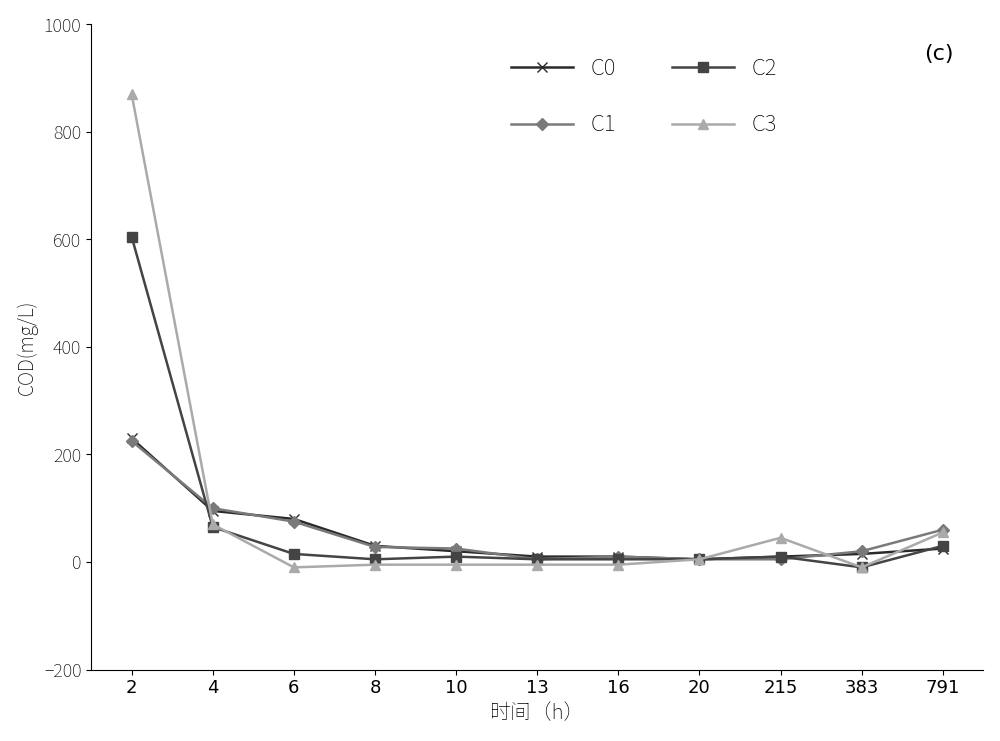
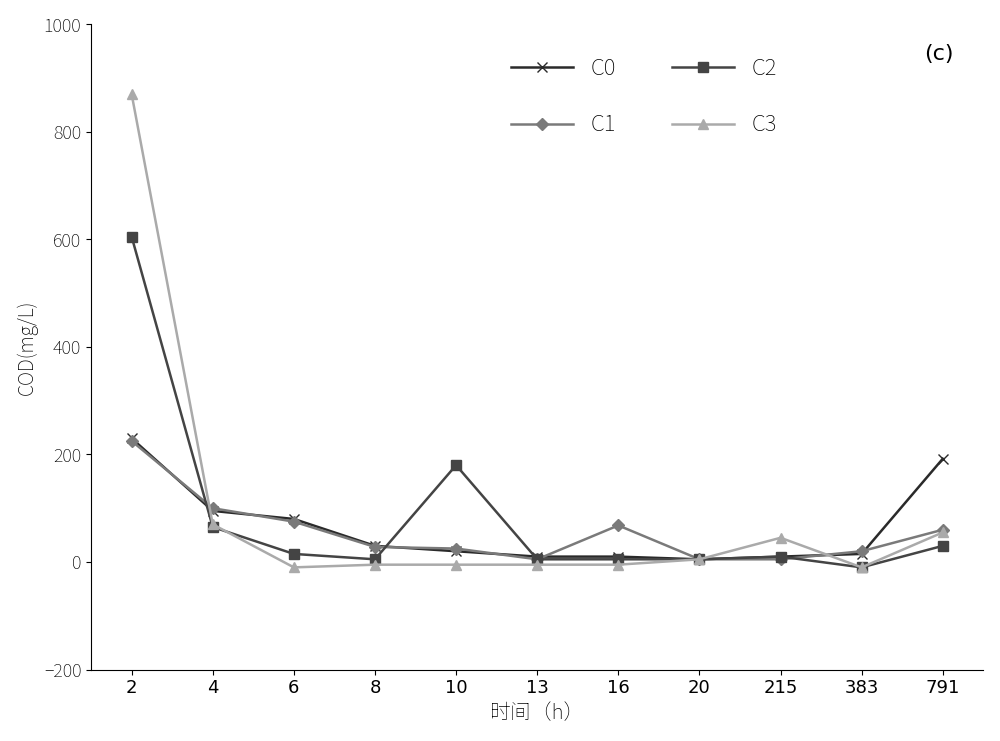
C2/10: 10 -> 180
C1/16: 10 -> 68
C0/791: 25 -> 192
